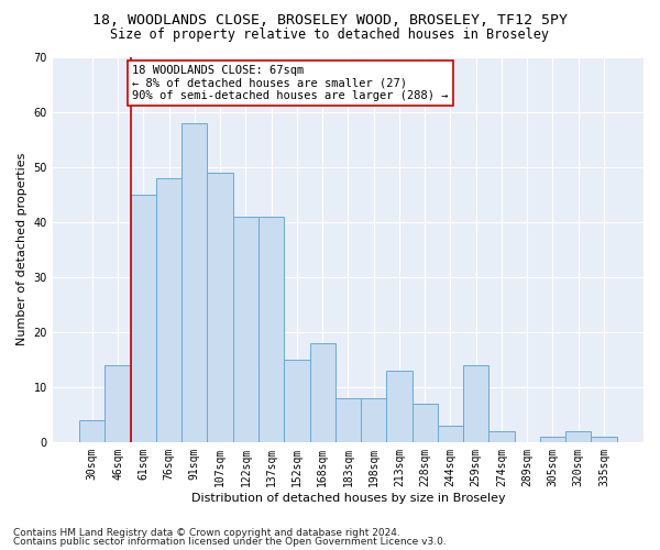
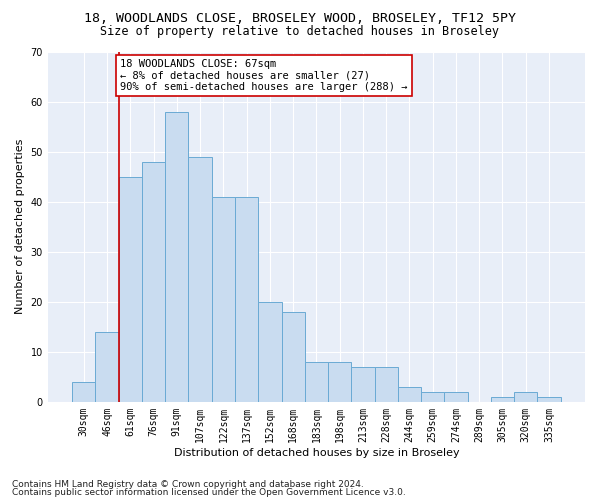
152sqm: 15 -> 20
213sqm: 13 -> 7
259sqm: 14 -> 2
